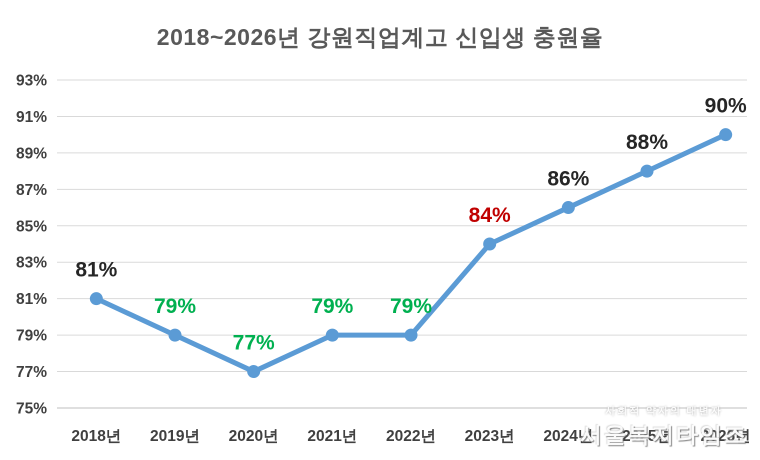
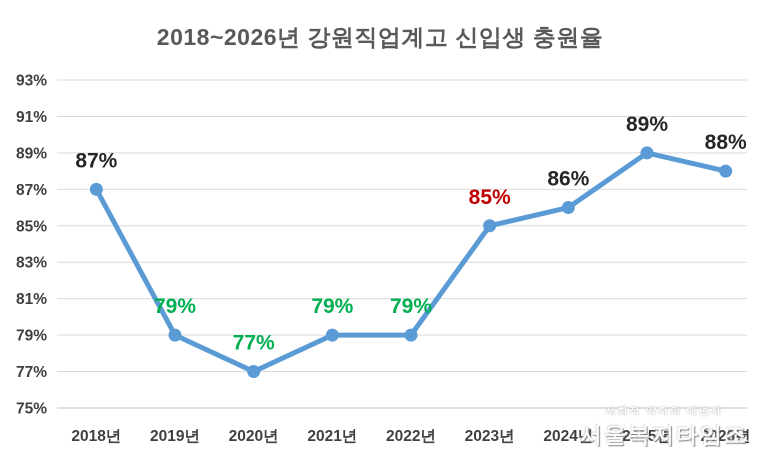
2018년: 81% -> 87%
2023년: 84% -> 85%
2025년: 88% -> 89%
2026년: 90% -> 88%
